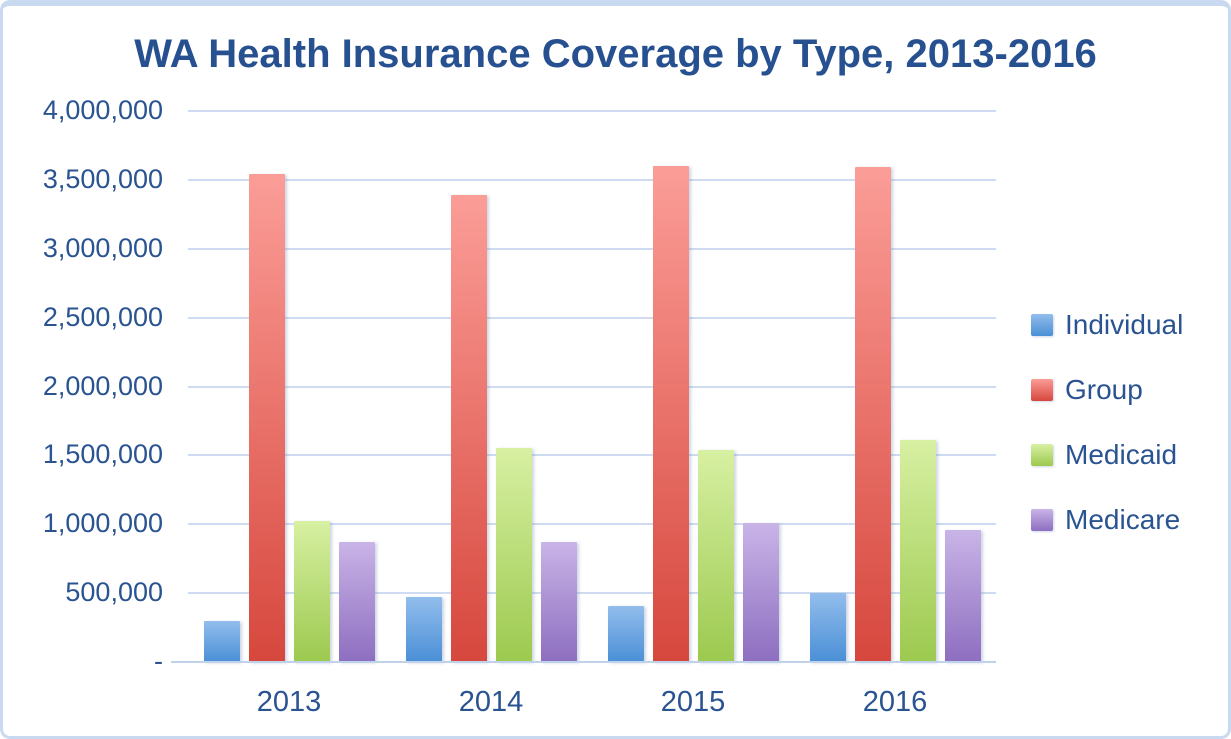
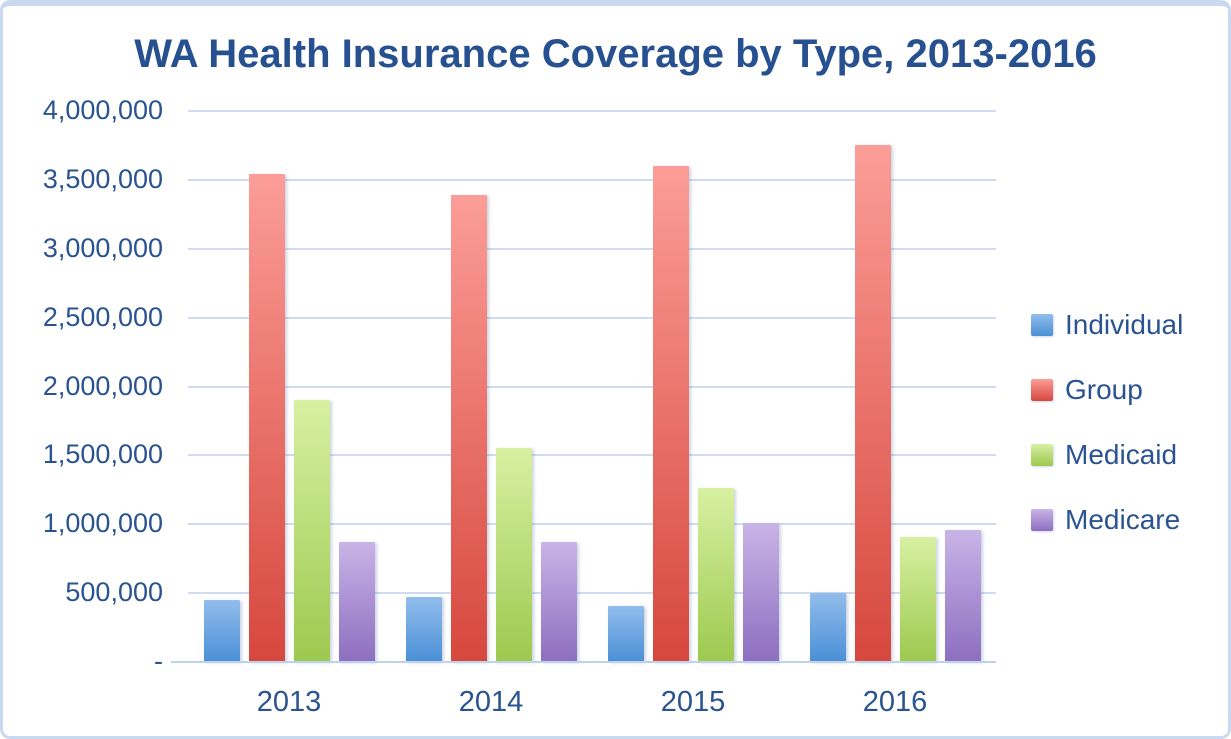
Individual/2013: 300000 -> 450000
Medicaid/2013: 1020000 -> 1900000
Medicaid/2015: 1540000 -> 1260000
Group/2016: 3590000 -> 3750000
Medicaid/2016: 1610000 -> 910000
